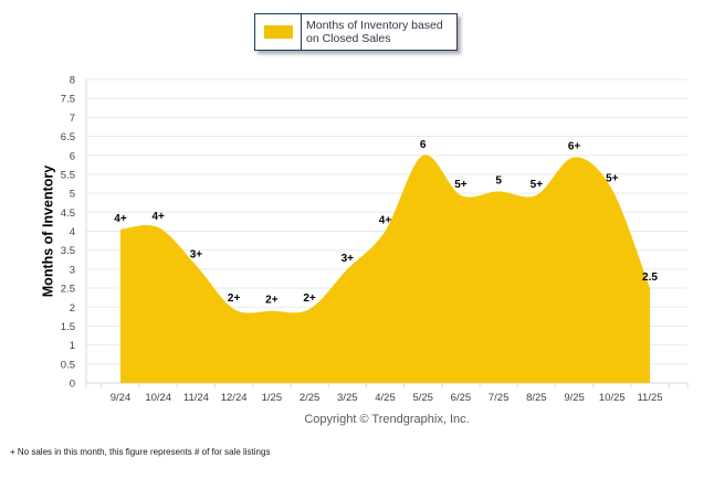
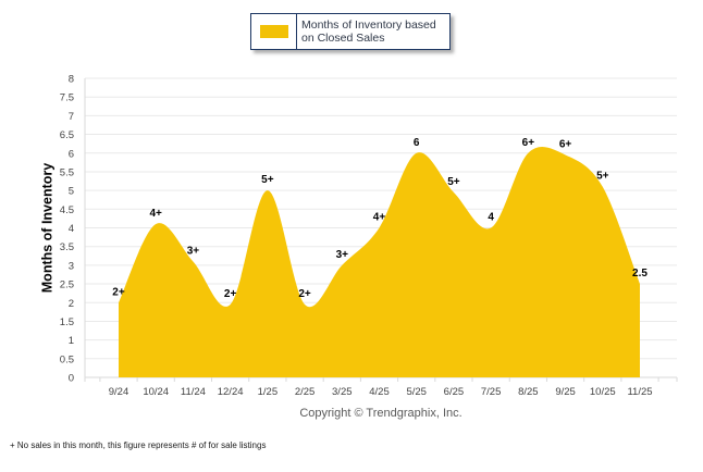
9/24: 4 -> 2
1/25: 2 -> 5
7/25: 5 -> 4
8/25: 5 -> 6
